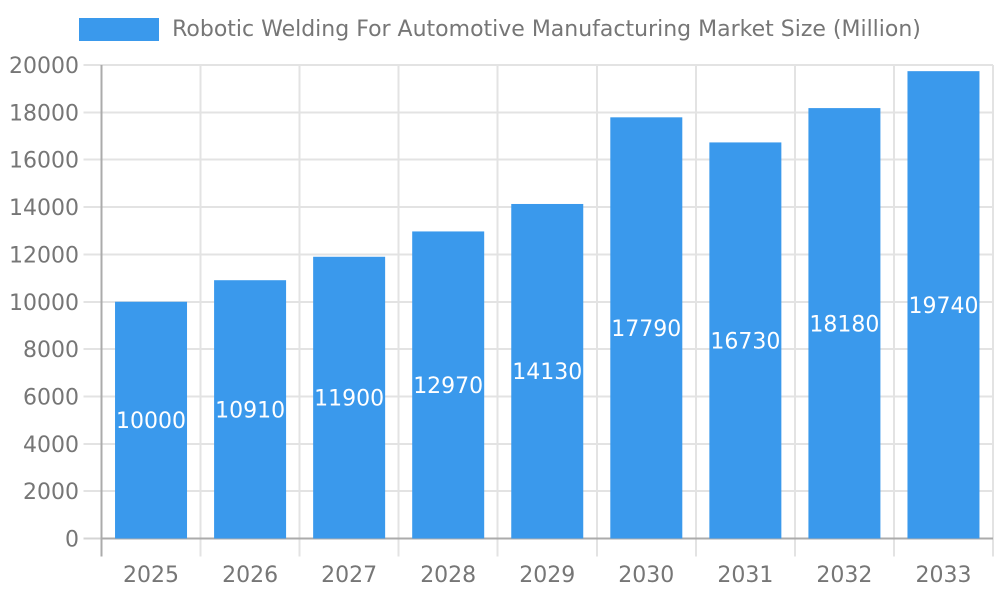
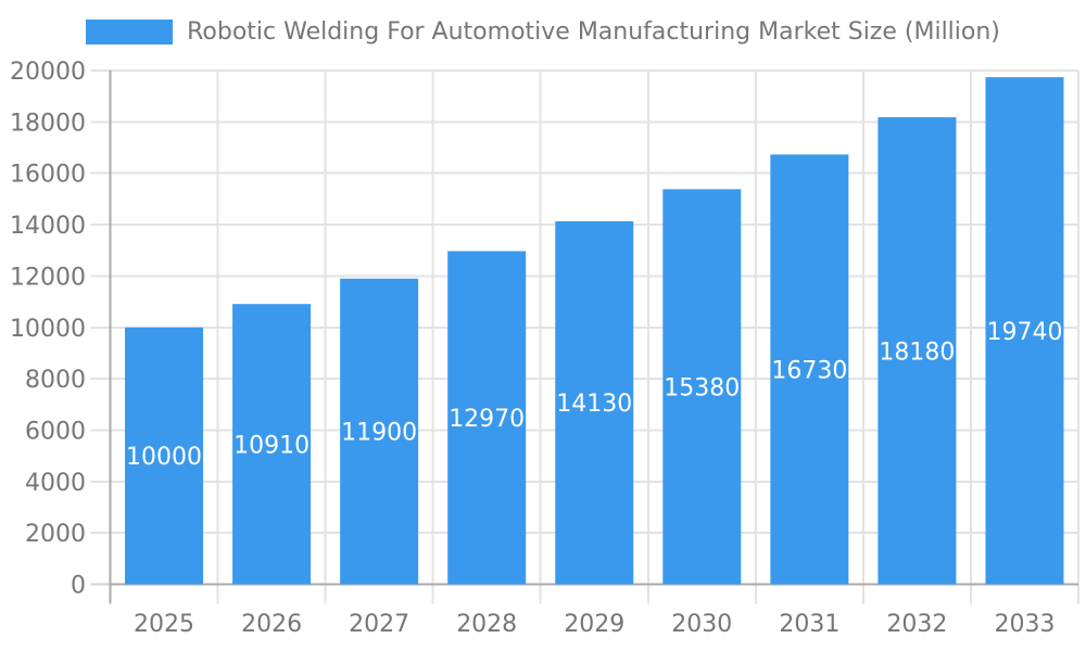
2030: 17790 -> 15380
